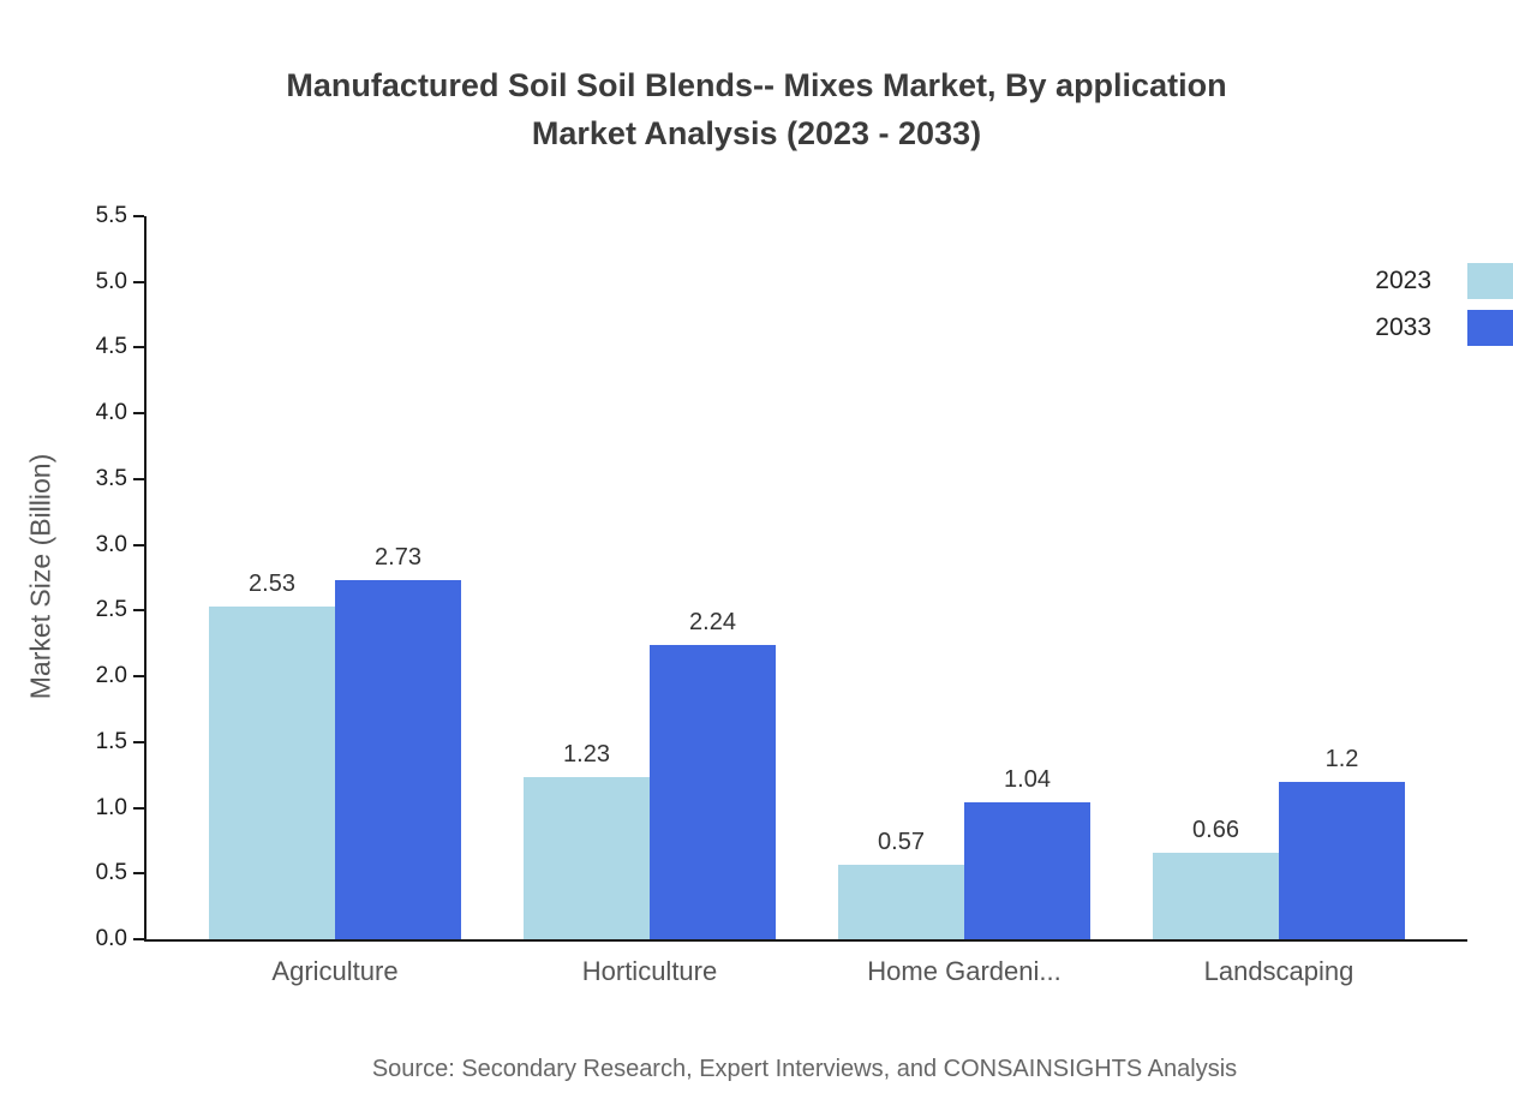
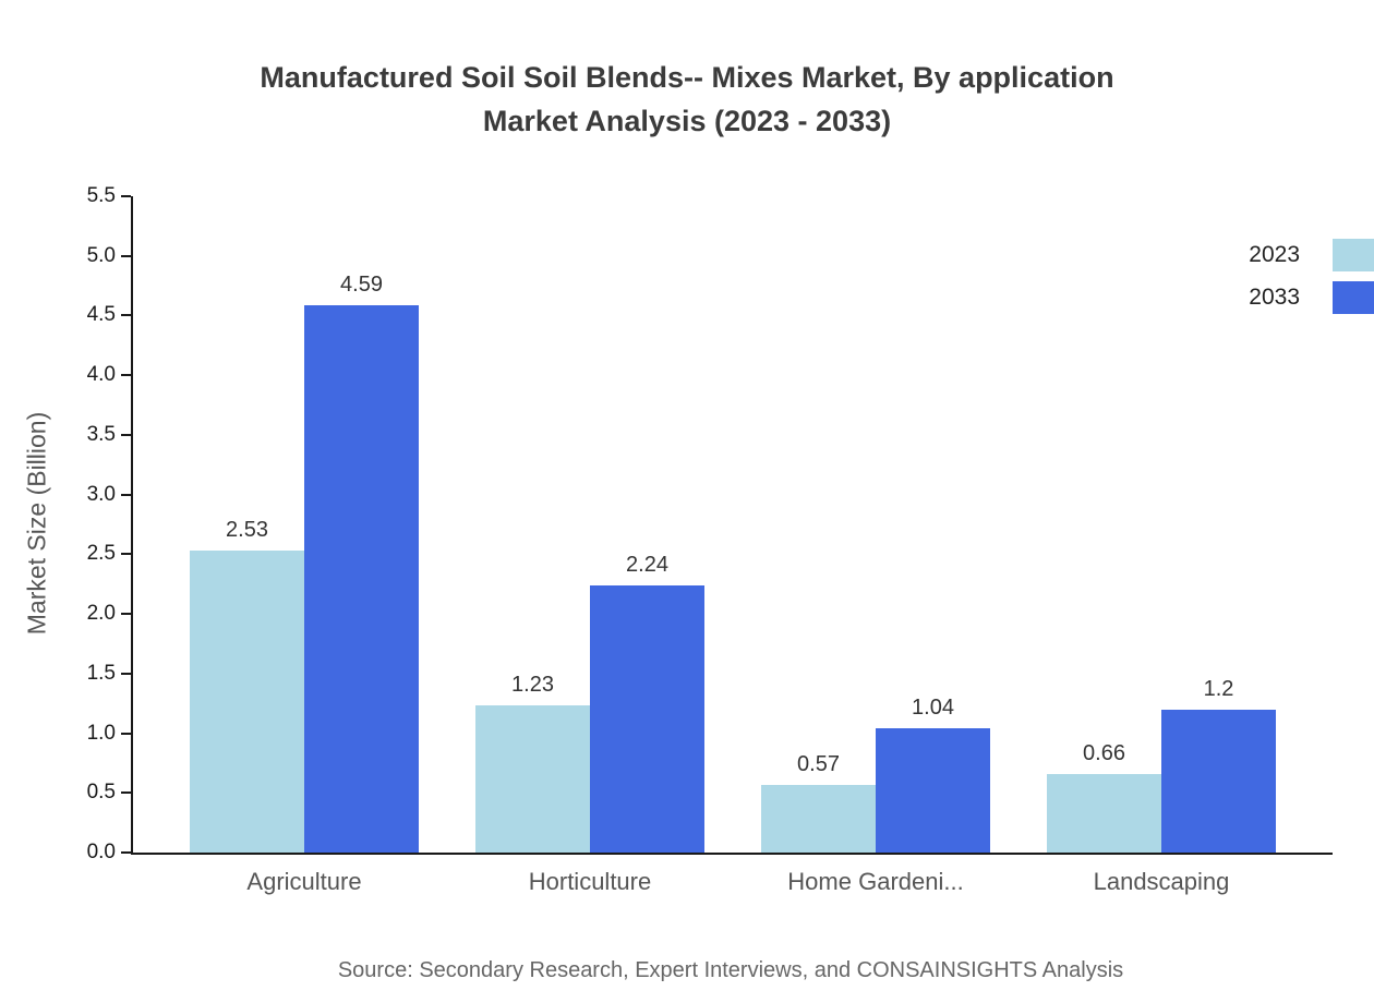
2033/Agriculture: 2.73 -> 4.59
